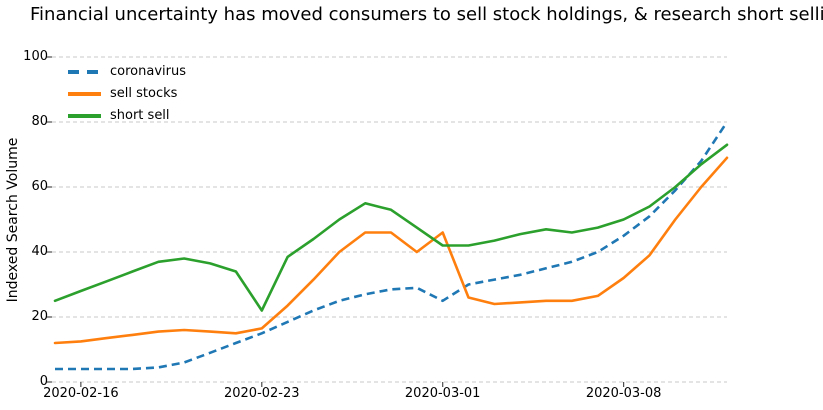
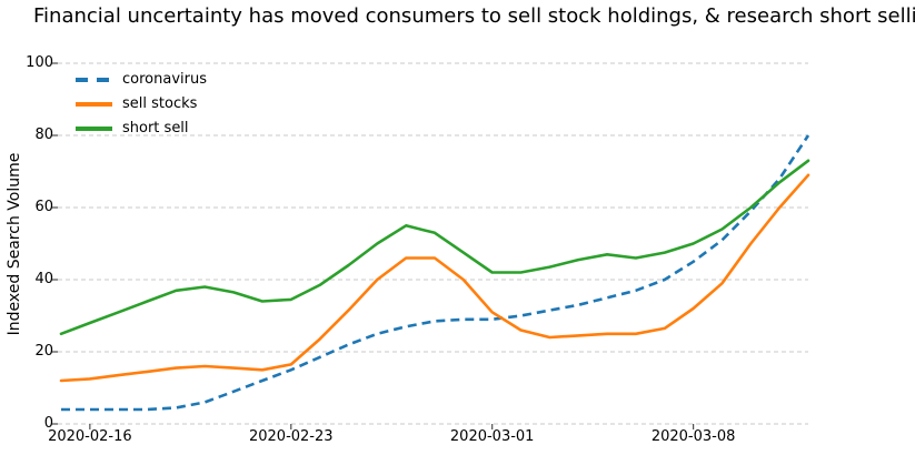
short sell/2020-02-23: 22 -> 34
coronavirus/2020-03-01: 25 -> 29
sell stocks/2020-03-01: 46 -> 31
